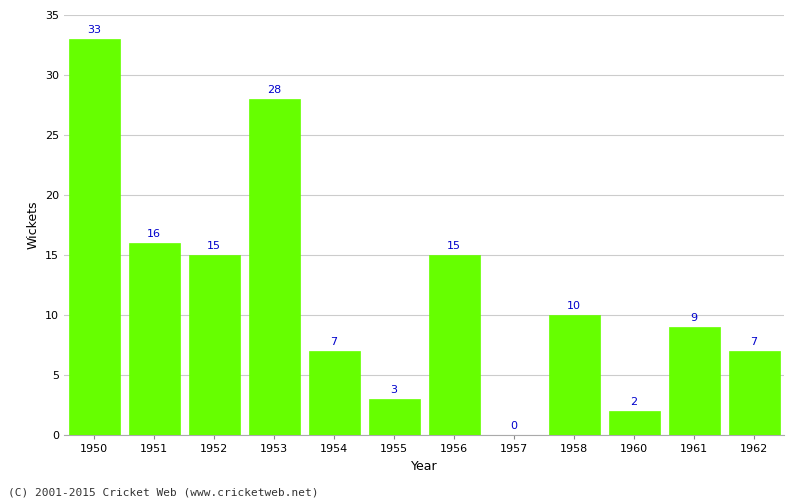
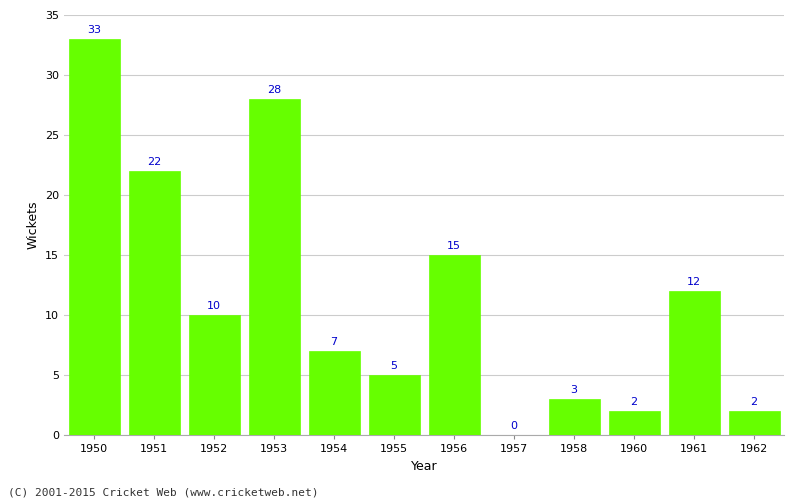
1951: 16 -> 22
1952: 15 -> 10
1955: 3 -> 5
1958: 10 -> 3
1961: 9 -> 12
1962: 7 -> 2
